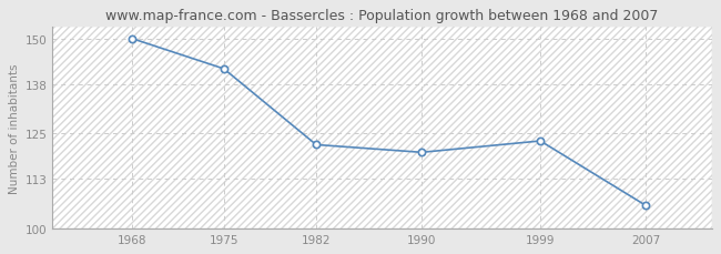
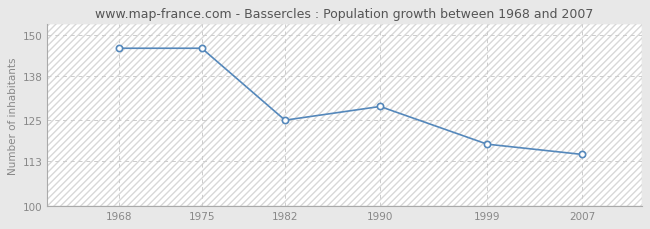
1968: 150 -> 146
1975: 142 -> 146
1982: 122 -> 125
1990: 120 -> 129
1999: 123 -> 118
2007: 106 -> 115
